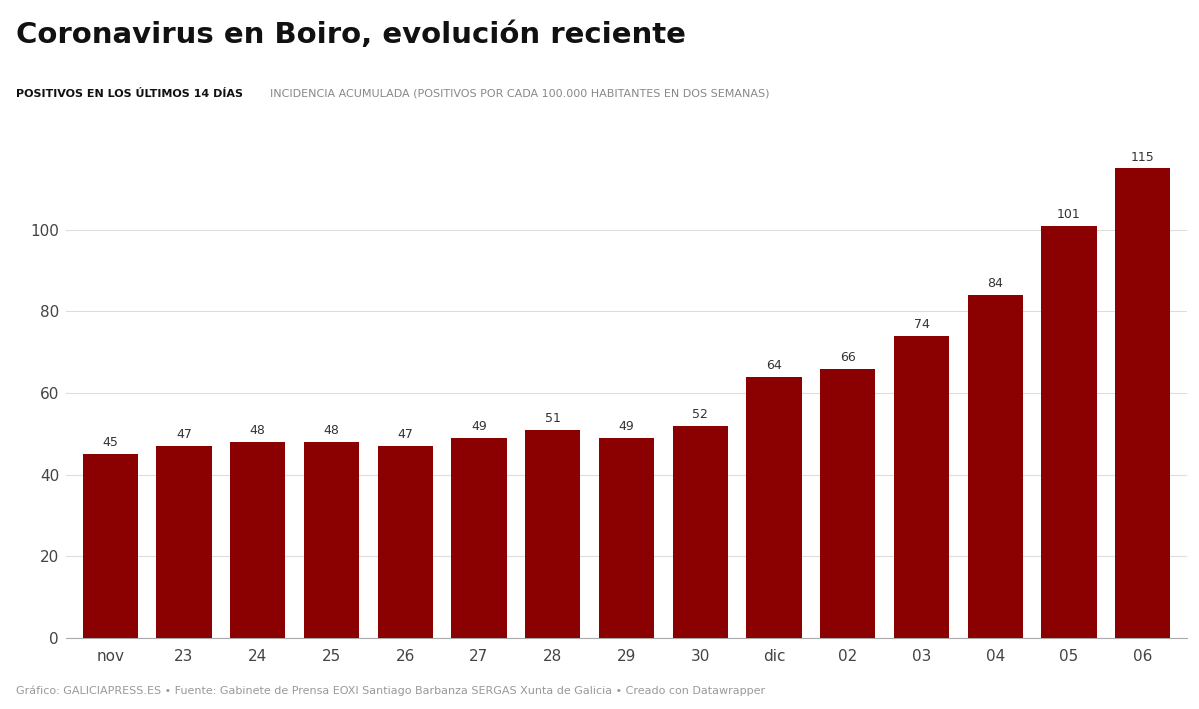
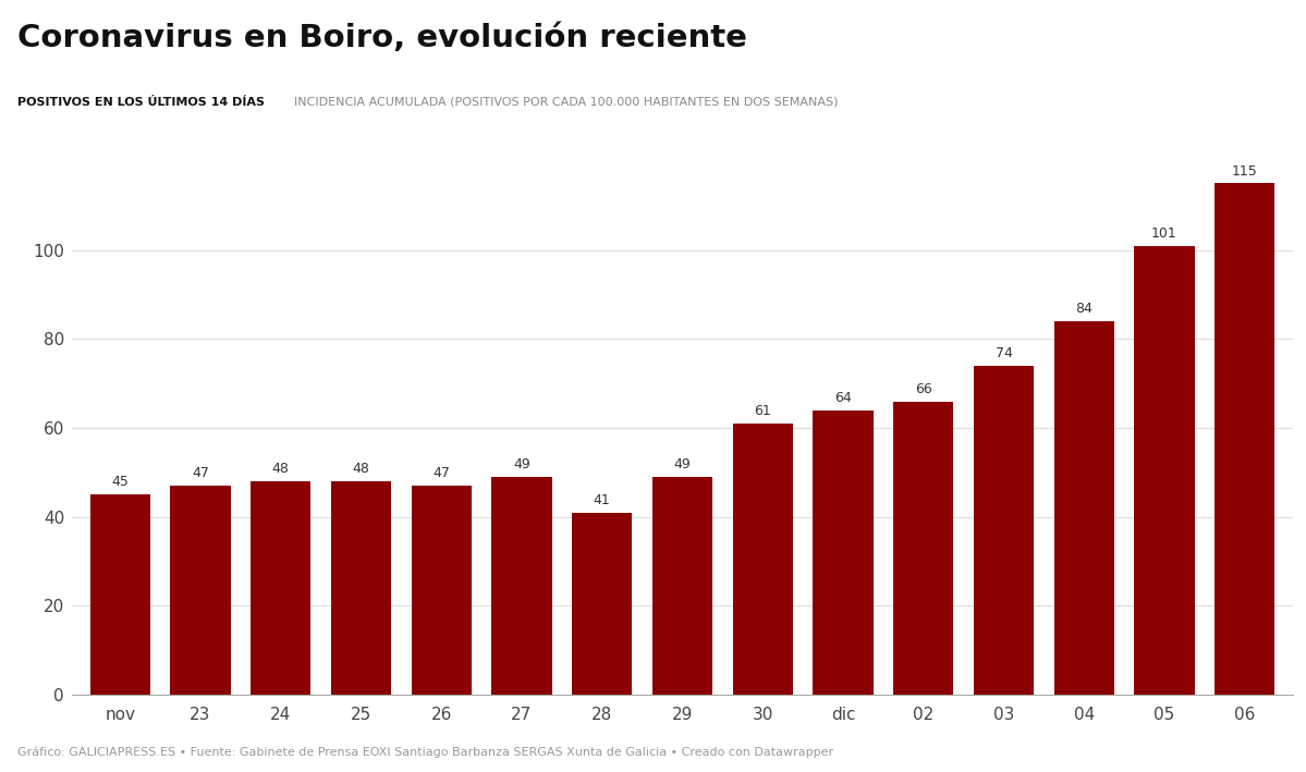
28: 51 -> 41
30: 52 -> 61
